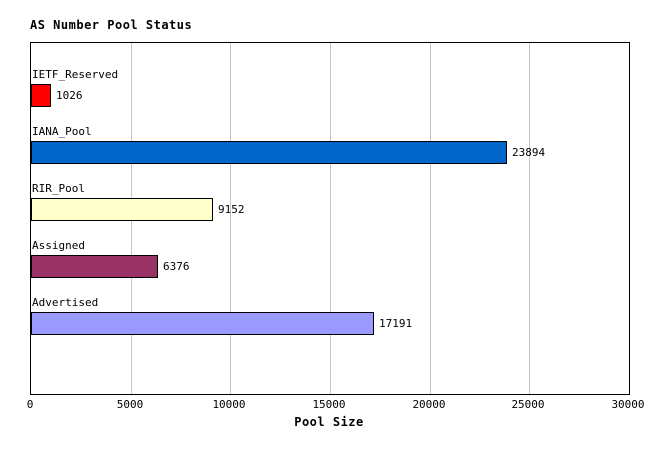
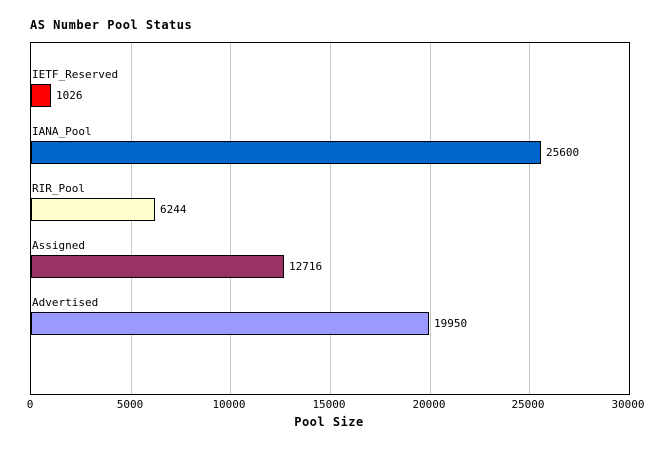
IANA_Pool: 23894 -> 25600
RIR_Pool: 9152 -> 6244
Assigned: 6376 -> 12716
Advertised: 17191 -> 19950
